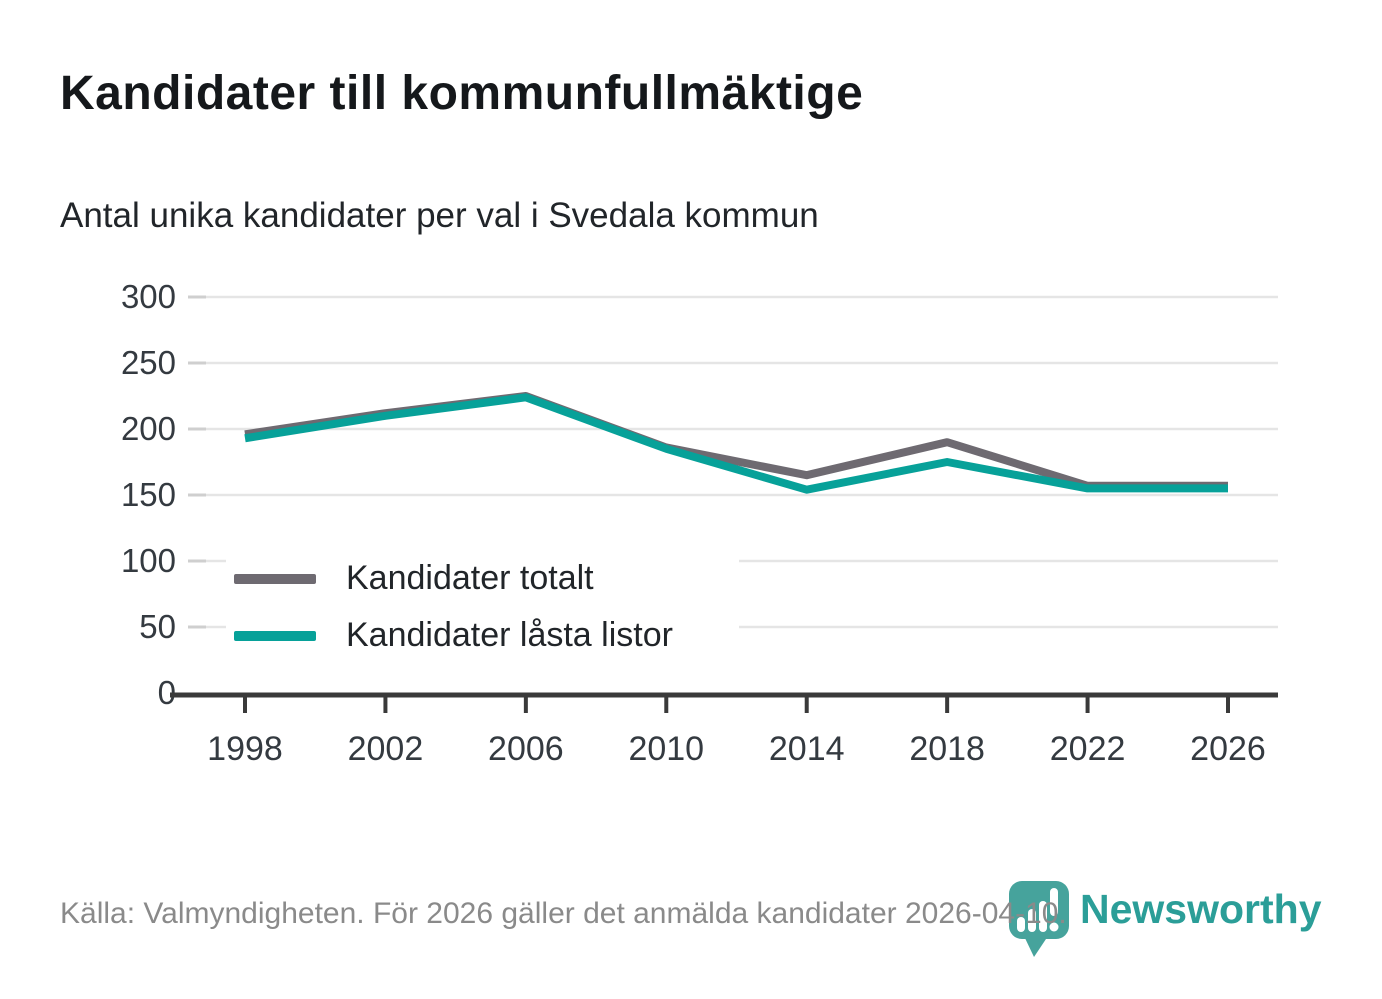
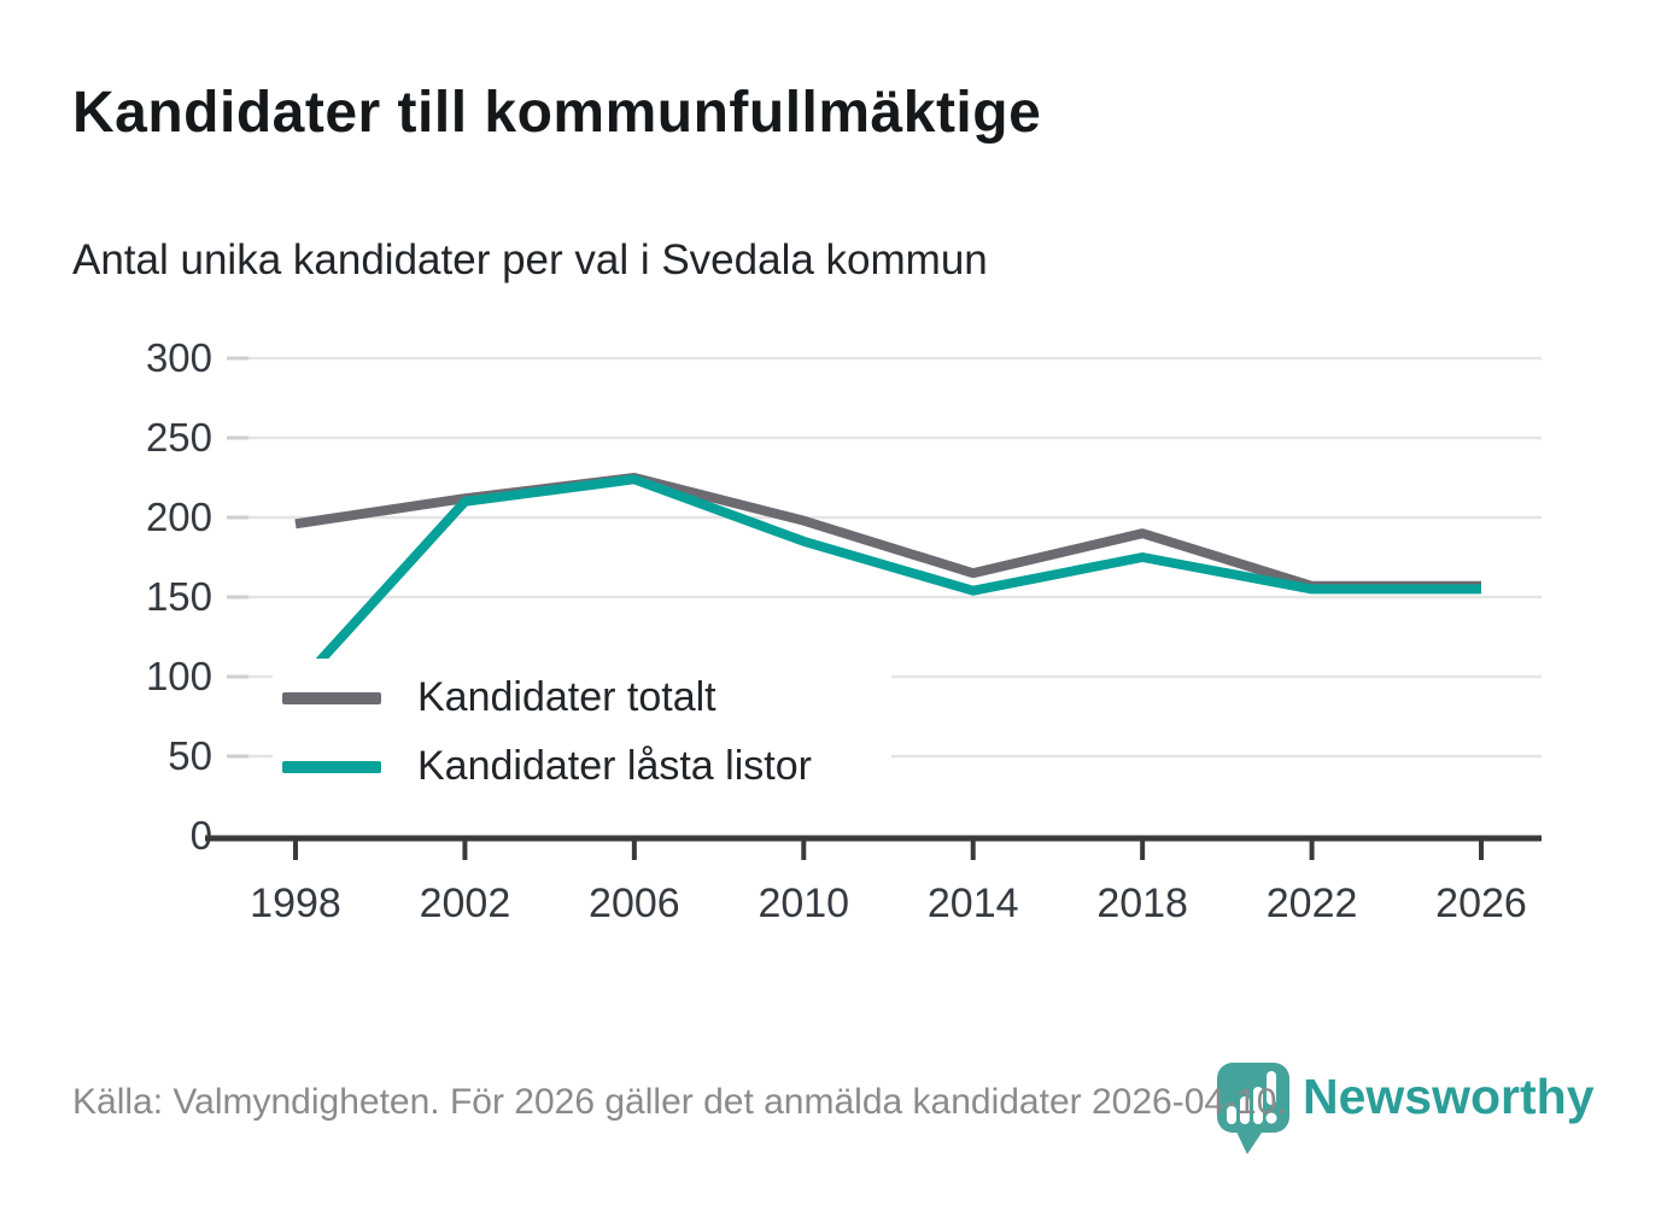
Kandidater låsta listor/1998: 193 -> 93
Kandidater totalt/2010: 186 -> 198
